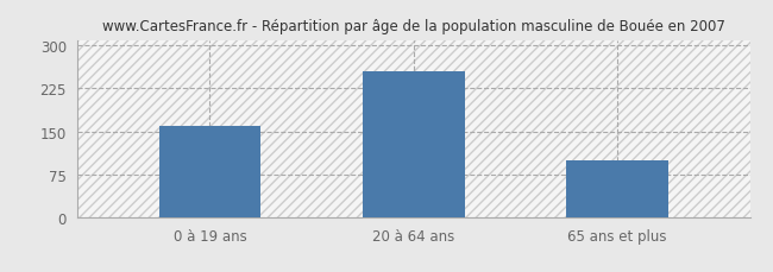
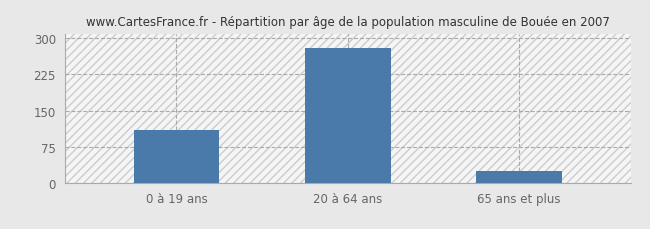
0 à 19 ans: 160 -> 110
20 à 64 ans: 255 -> 280
65 ans et plus: 100 -> 25
